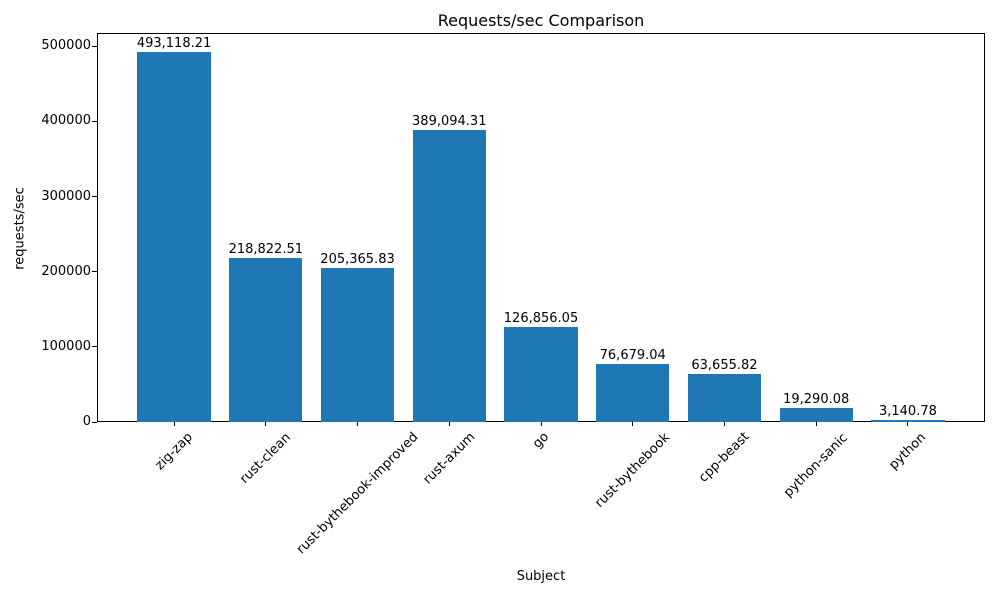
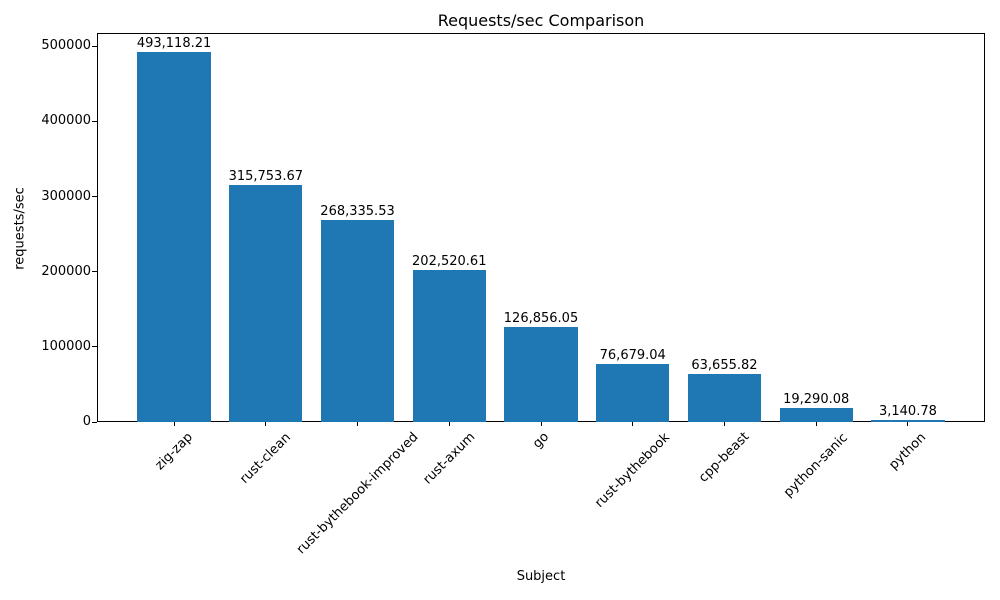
rust-clean: 218,822.51 -> 315,753.67
rust-bythebook-improved: 205,365.83 -> 268,335.53
rust-axum: 389,094.31 -> 202,520.61
